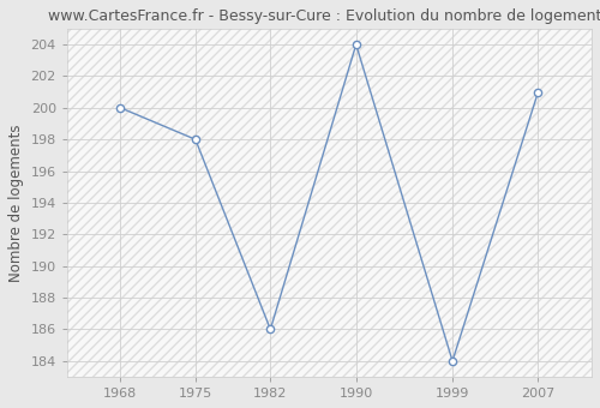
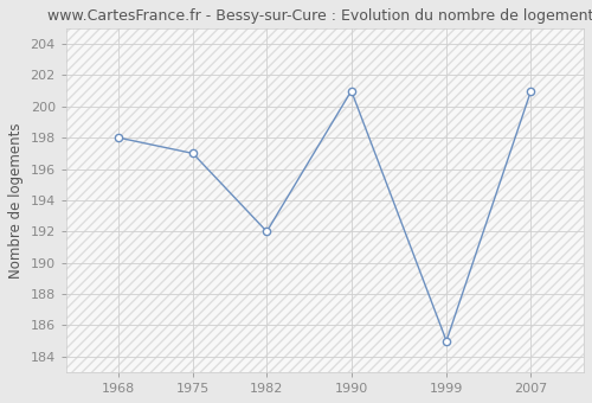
1968: 200 -> 198
1975: 198 -> 197
1982: 186 -> 192
1990: 204 -> 201
1999: 184 -> 185
